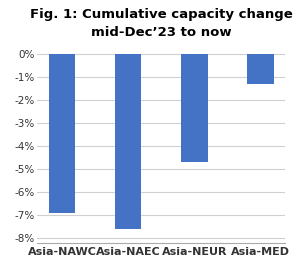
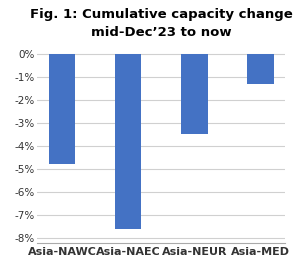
Asia-NAWC: -6.9% -> -4.8%
Asia-NEUR: -4.7% -> -3.5%
